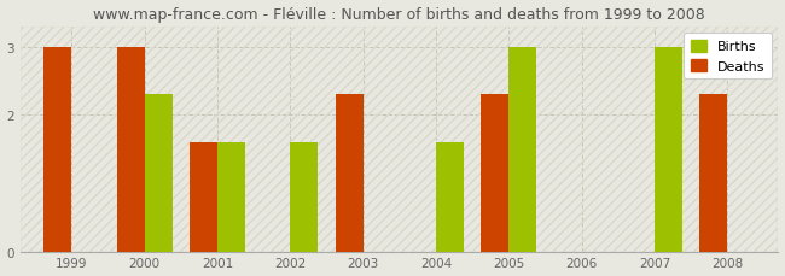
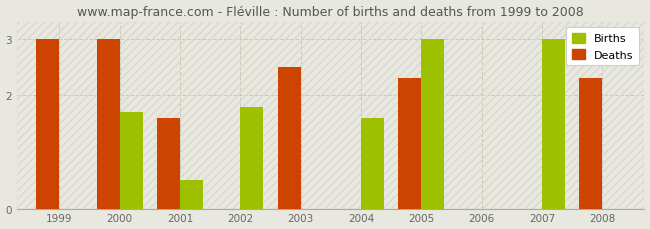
Births/2000: 2.3 -> 1.7
Births/2001: 1.6 -> 0.5
Births/2002: 1.6 -> 1.8
Deaths/2003: 2.3 -> 2.5
